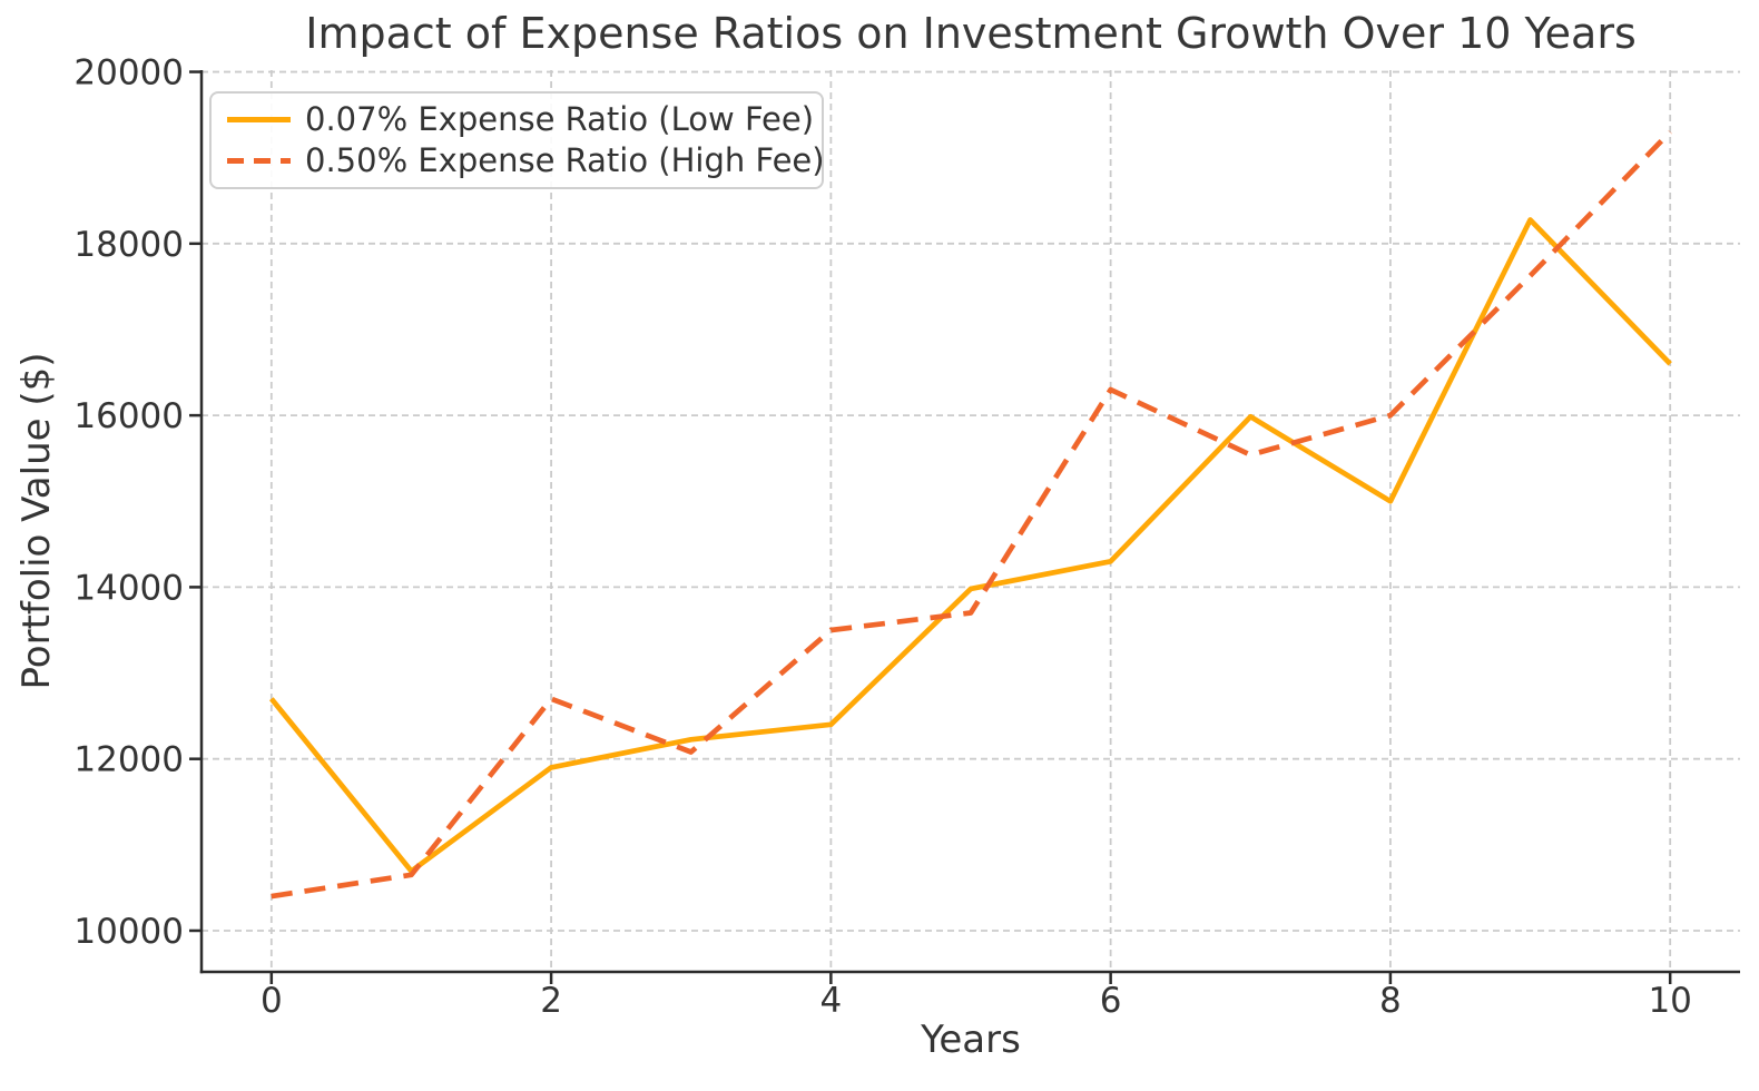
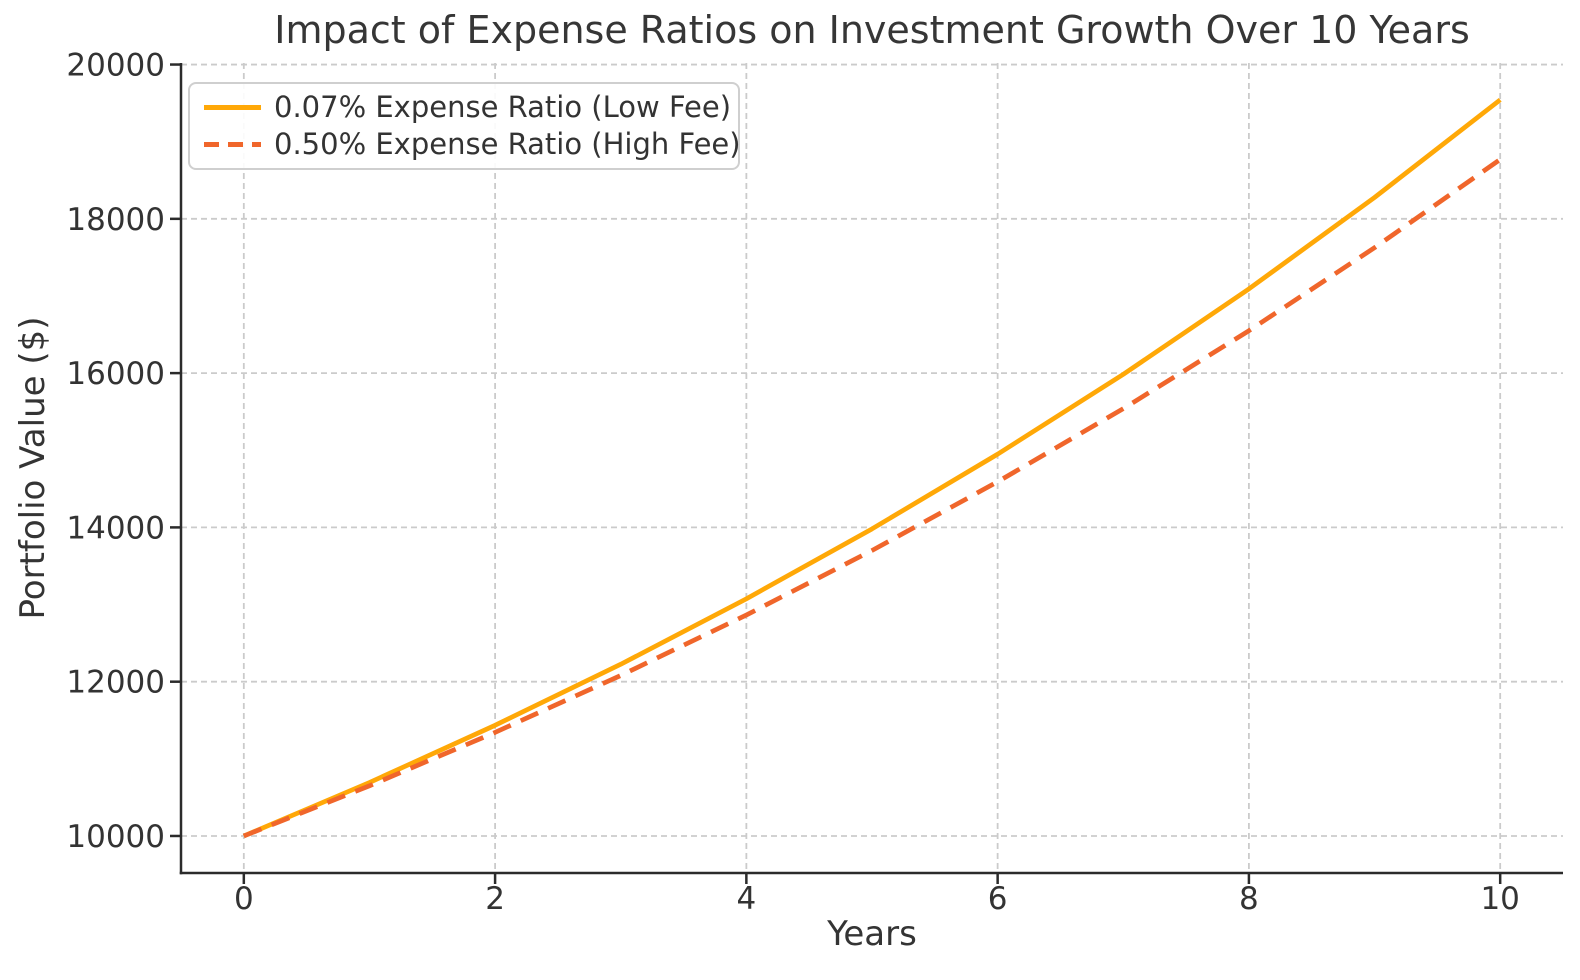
0.07% Expense Ratio (Low Fee)/0: 12700 -> 10000
0.50% Expense Ratio (High Fee)/0: 10400 -> 10000
0.07% Expense Ratio (Low Fee)/2: 11900 -> 11400
0.50% Expense Ratio (High Fee)/2: 12700 -> 11300
0.07% Expense Ratio (Low Fee)/4: 12400 -> 13100
0.50% Expense Ratio (High Fee)/4: 13500 -> 12900
0.07% Expense Ratio (Low Fee)/6: 14300 -> 14900
0.50% Expense Ratio (High Fee)/6: 16300 -> 14600
0.07% Expense Ratio (Low Fee)/8: 15000 -> 17100
0.50% Expense Ratio (High Fee)/8: 16000 -> 16600
0.07% Expense Ratio (Low Fee)/10: 16600 -> 19500
0.50% Expense Ratio (High Fee)/10: 19300 -> 18800
